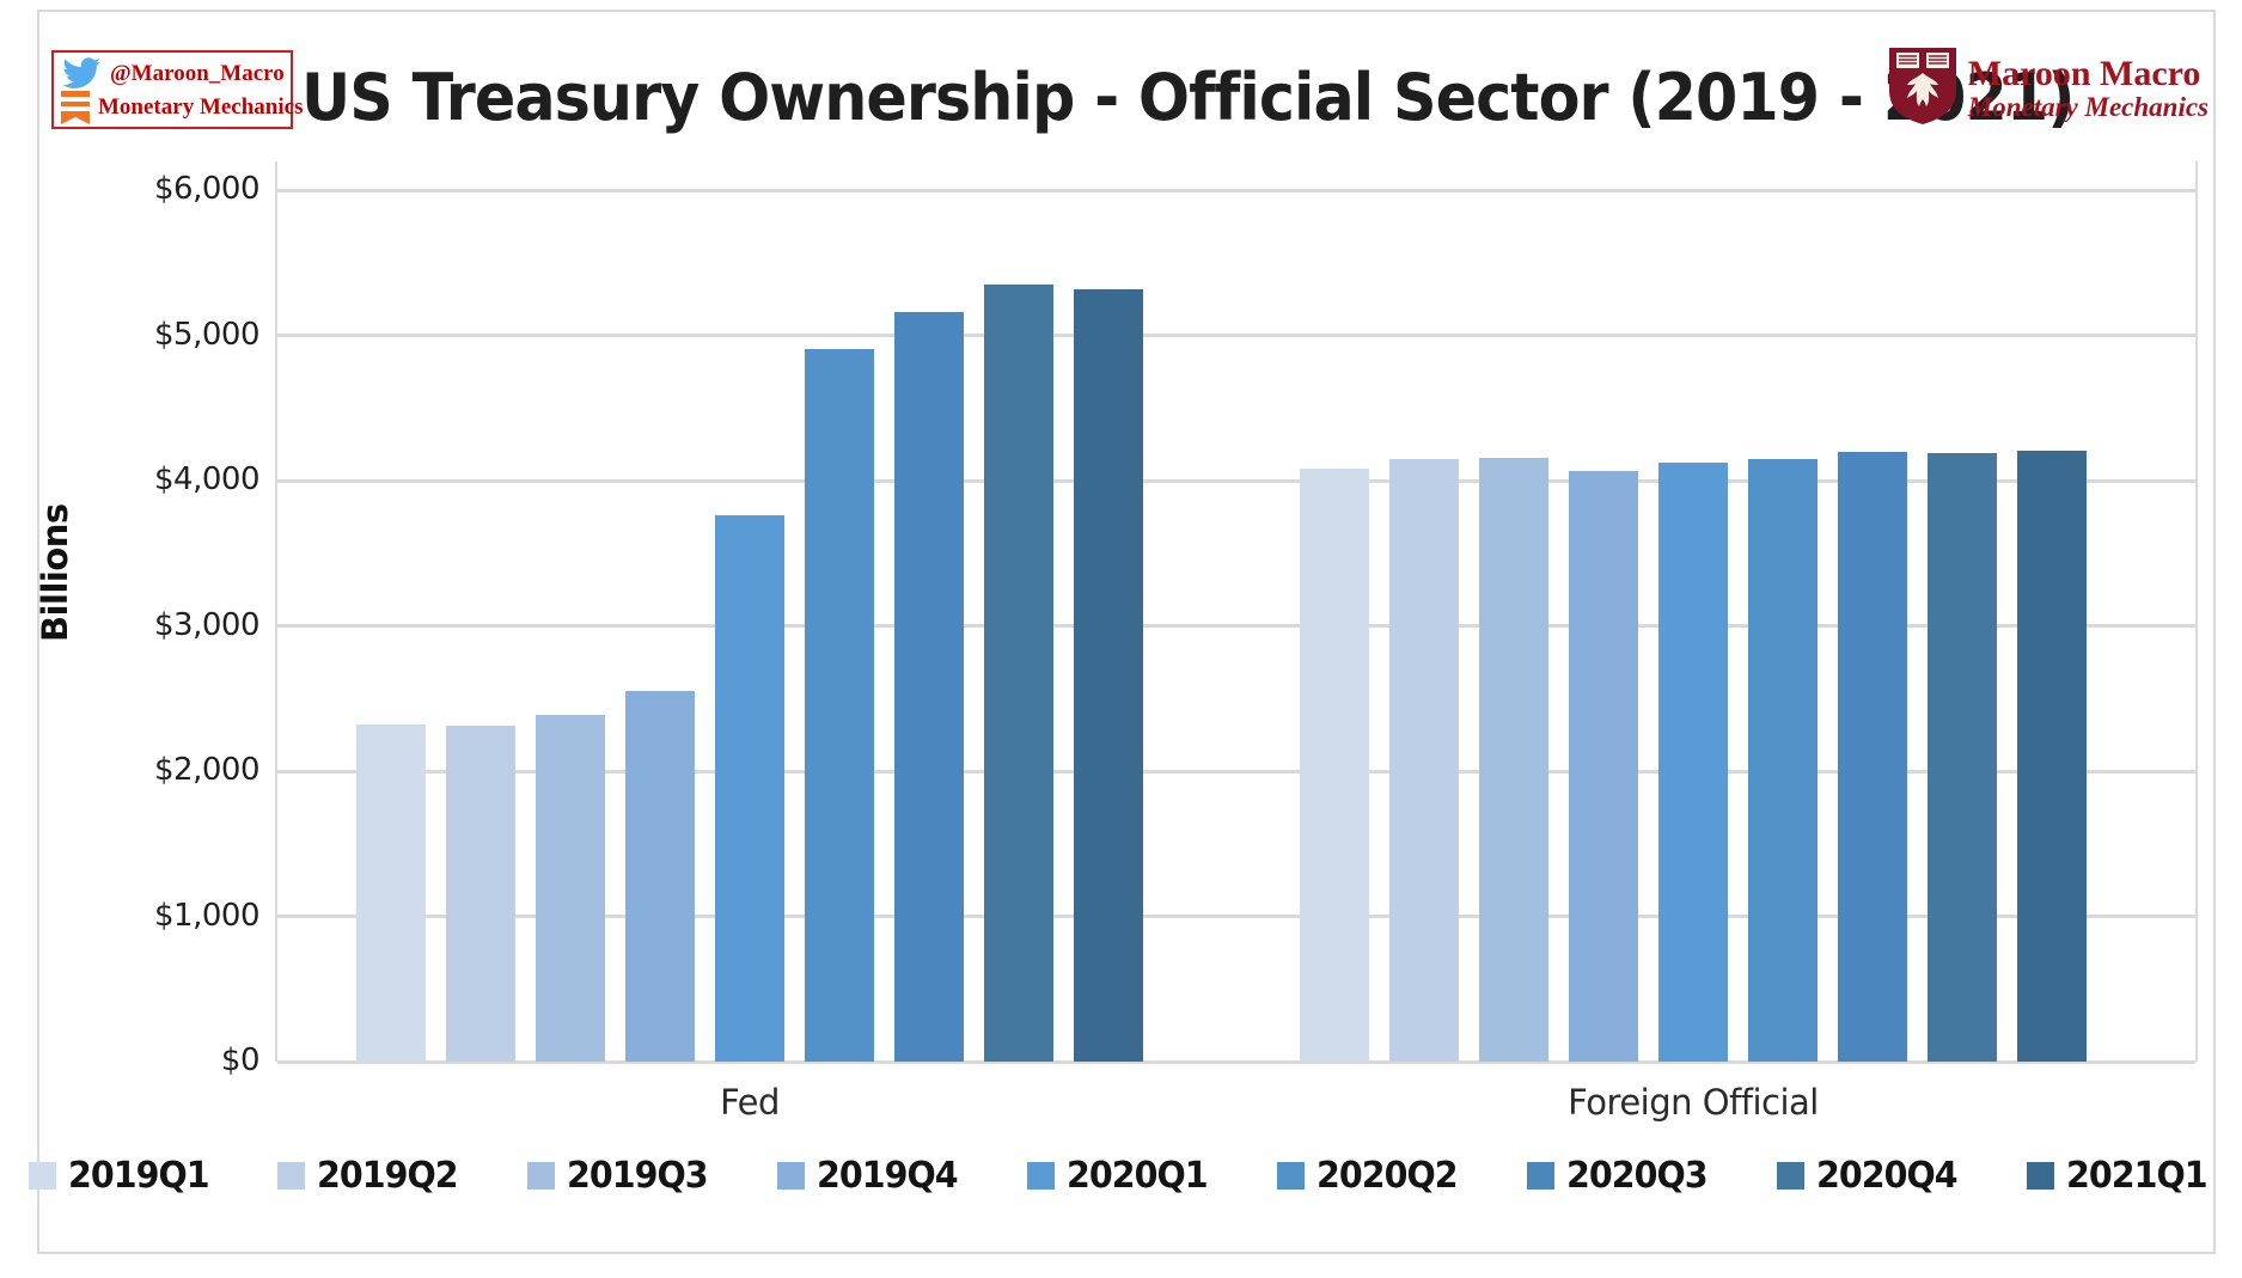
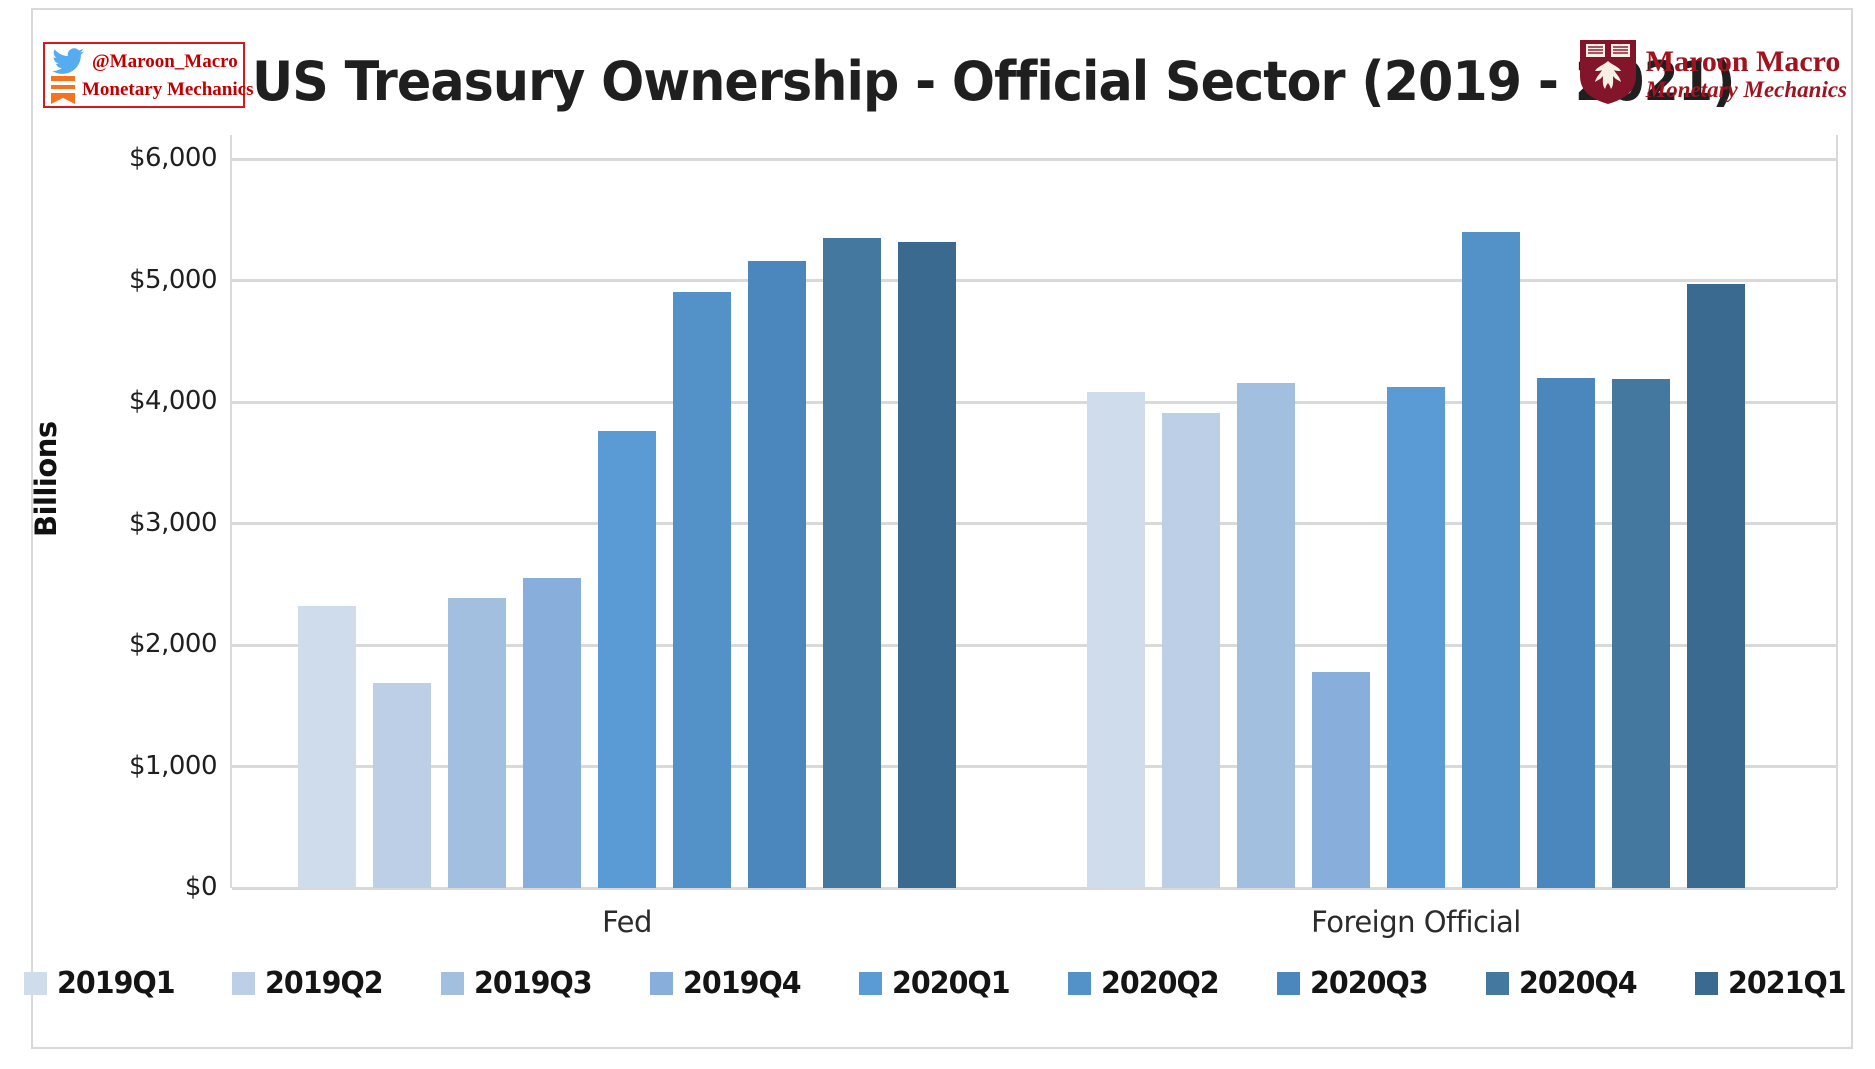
2019Q2/Fed: $2310 -> $1690
2019Q2/Foreign Official: $4140 -> $3910
2019Q4/Foreign Official: $4070 -> $1780
2020Q2/Foreign Official: $4140 -> $5400
2021Q1/Foreign Official: $4200 -> $4970
